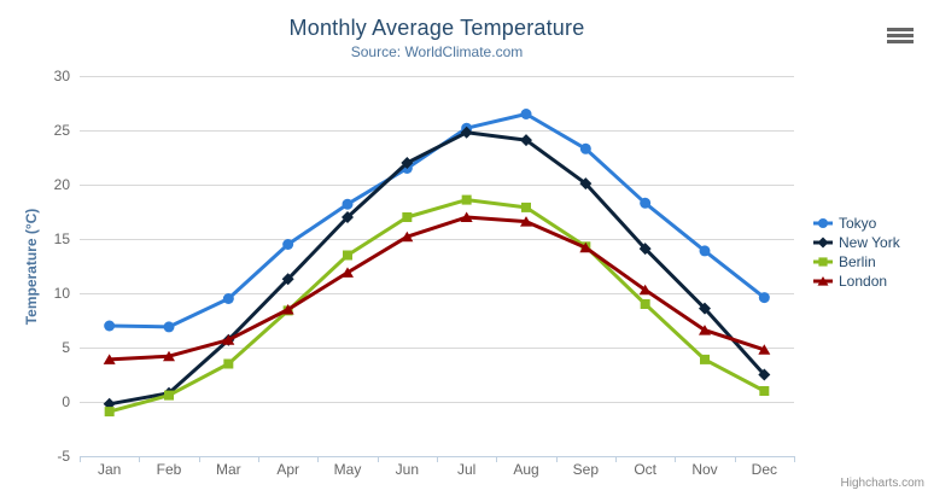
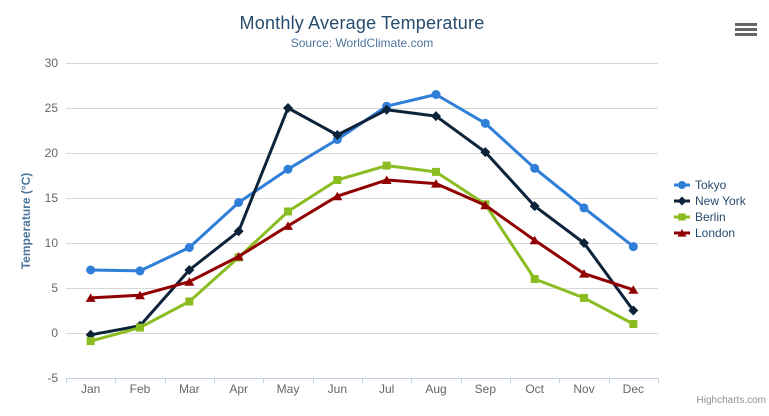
New York/Mar: 6 -> 7
New York/May: 17 -> 25
Berlin/Oct: 9 -> 6
New York/Nov: 9 -> 10
